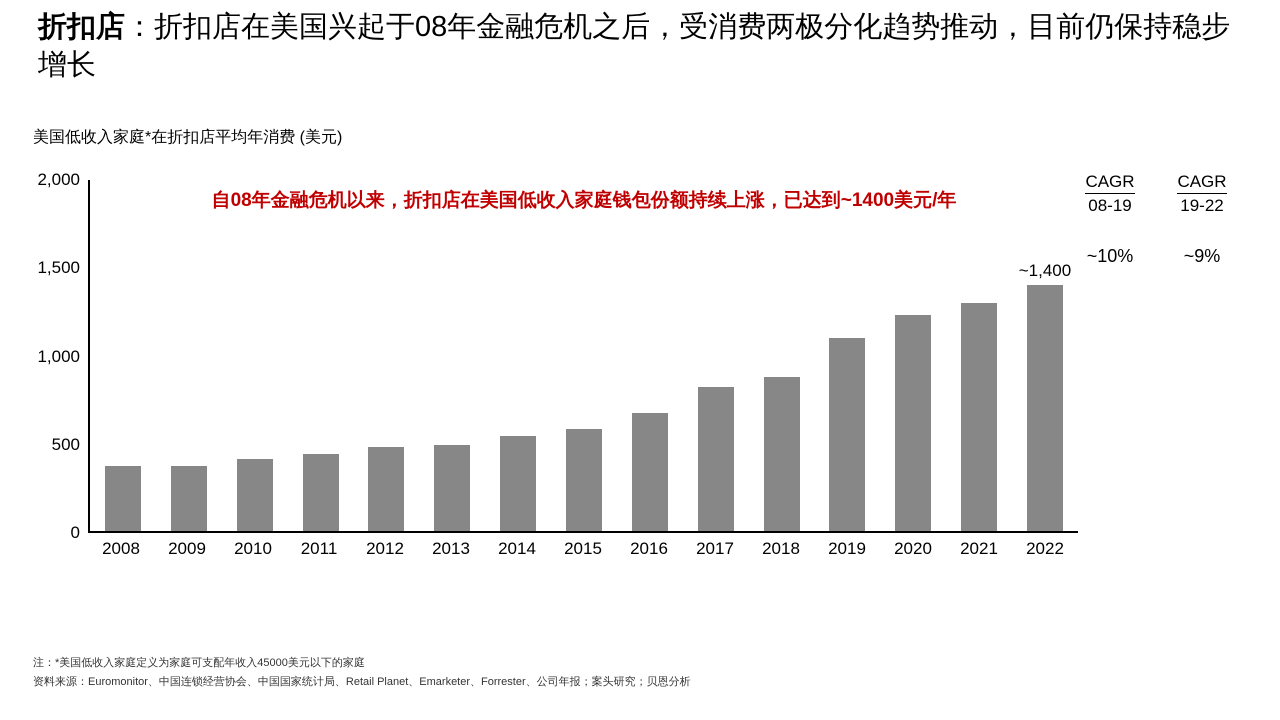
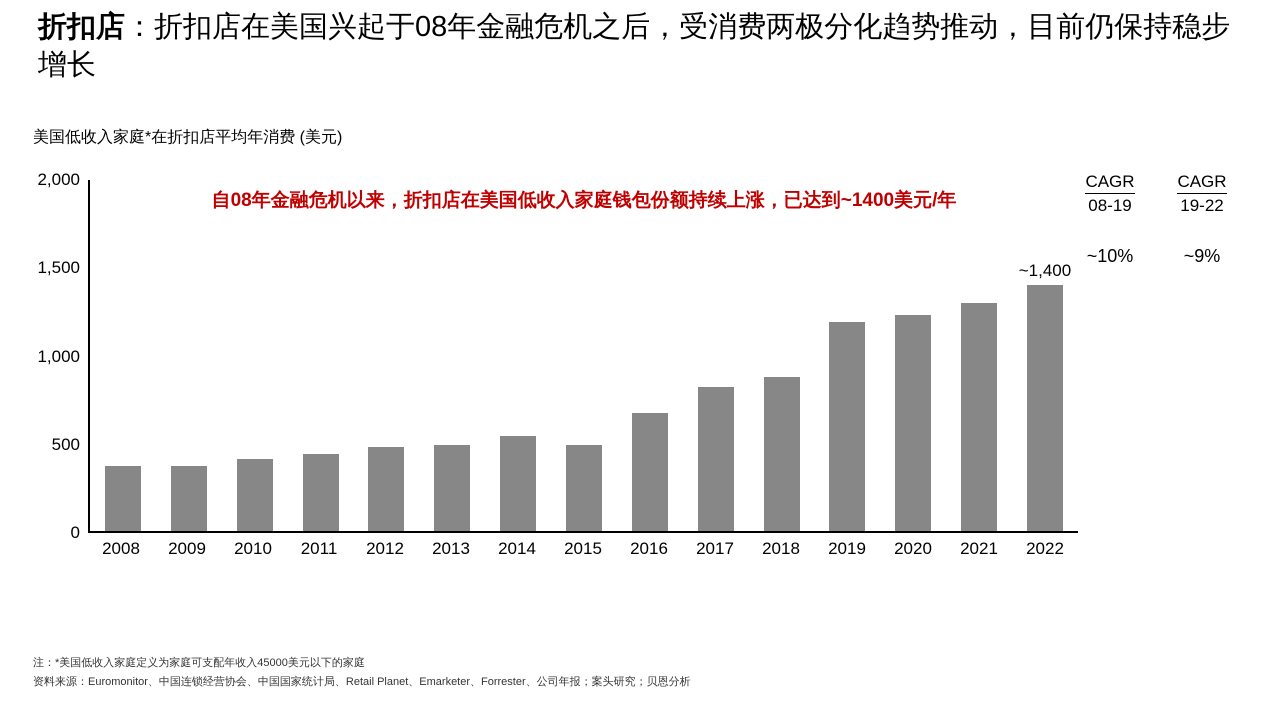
2015: 580 -> 490
2019: 1100 -> 1190
